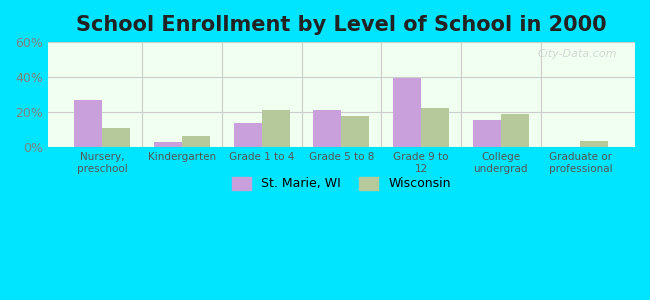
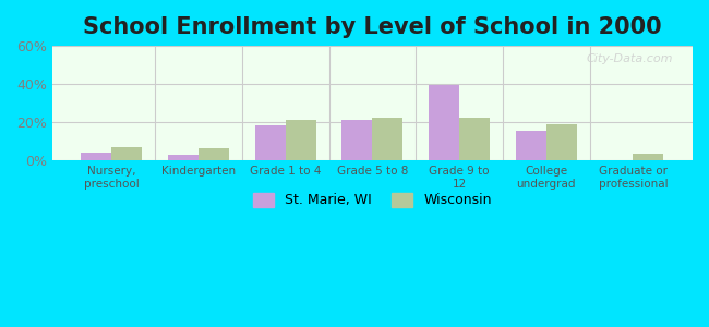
St. Marie, WI/Nursery, preschool: 27% -> 4%
Wisconsin/Nursery, preschool: 11% -> 7%
St. Marie, WI/Grade 1 to 4: 14% -> 18%
Wisconsin/Grade 5 to 8: 18% -> 22%
